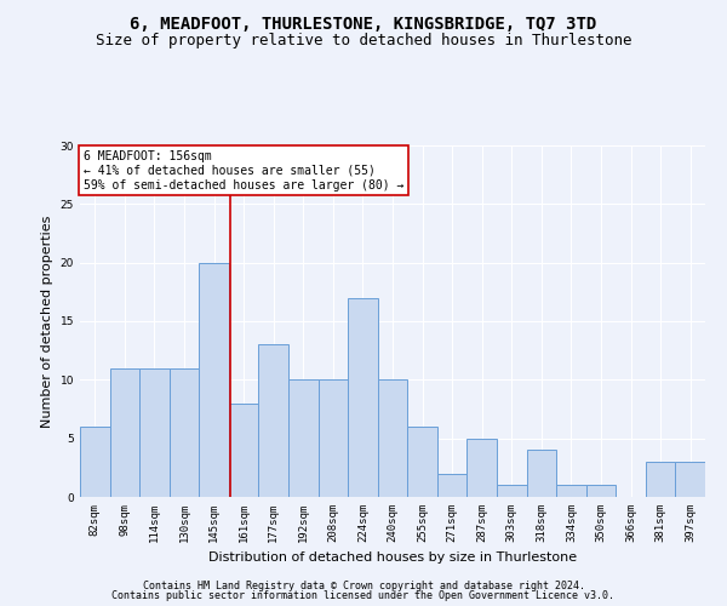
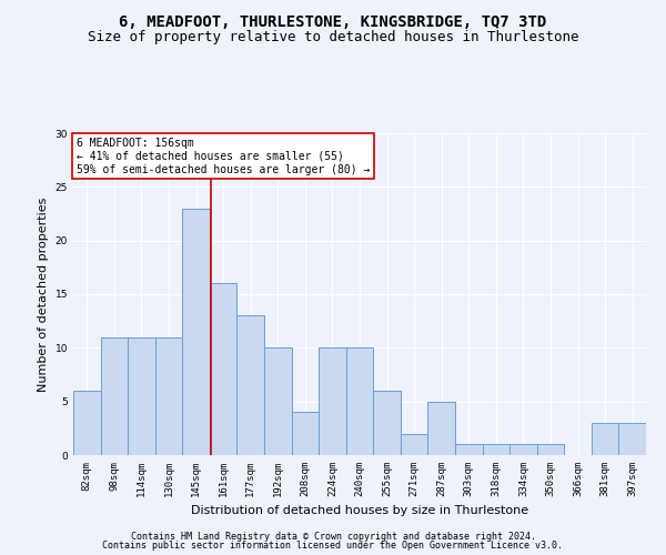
145sqm: 20 -> 23
161sqm: 8 -> 16
208sqm: 10 -> 4
224sqm: 17 -> 10
318sqm: 4 -> 1
